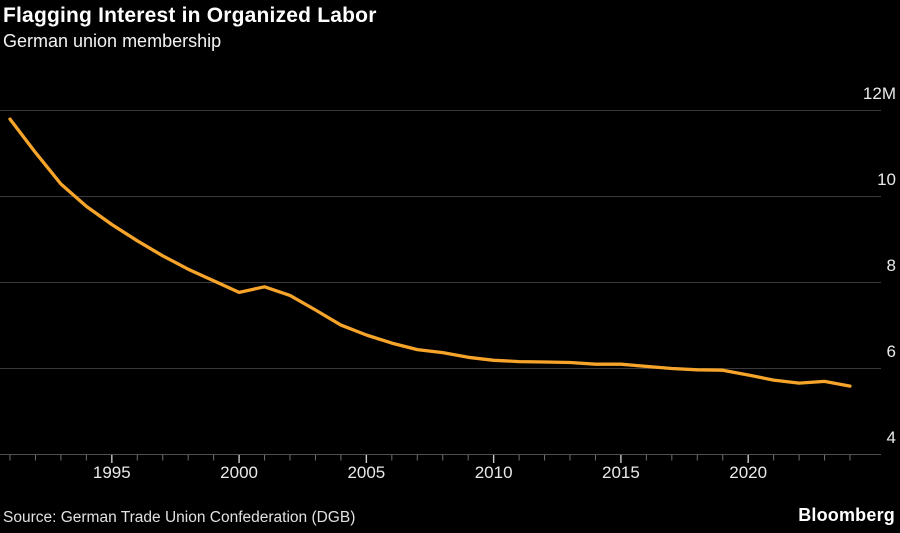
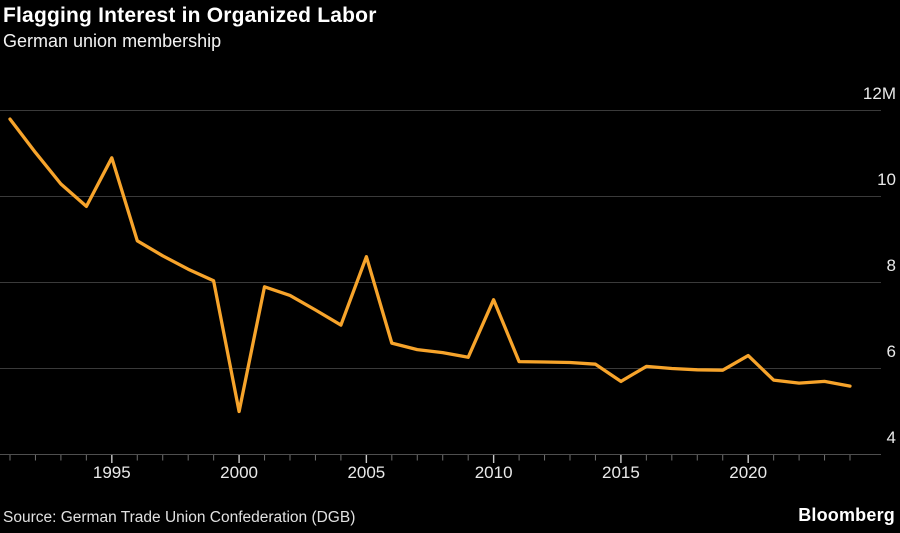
1995: 9.3M -> 10.9M
2000: 7.8M -> 5.0M
2005: 6.8M -> 8.6M
2010: 6.2M -> 7.6M
2015: 6.1M -> 5.7M
2020: 5.8M -> 6.3M
